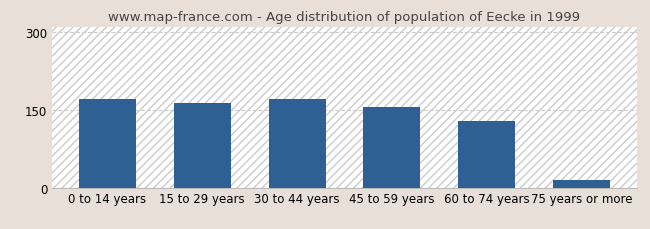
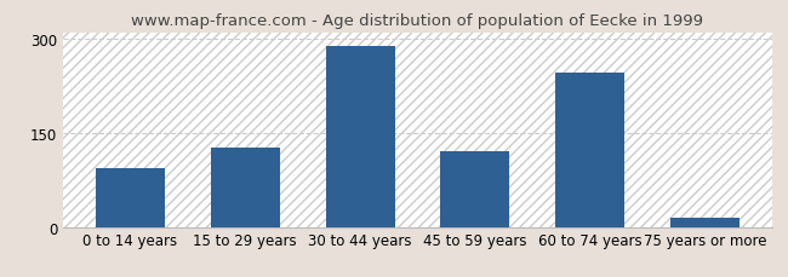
0 to 14 years: 170 -> 94
15 to 29 years: 162 -> 126
30 to 44 years: 170 -> 288
45 to 59 years: 155 -> 120
60 to 74 years: 128 -> 246
